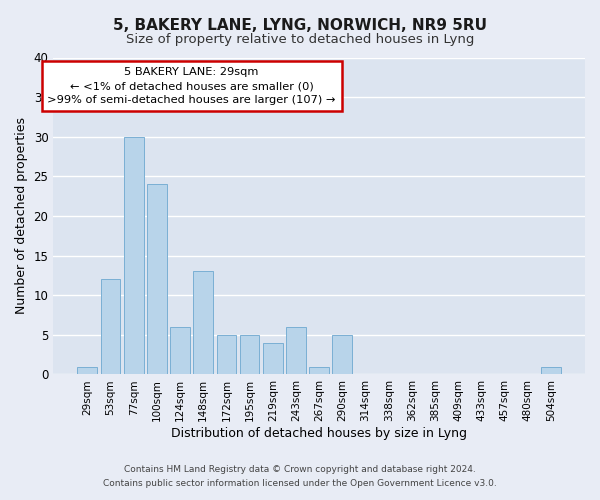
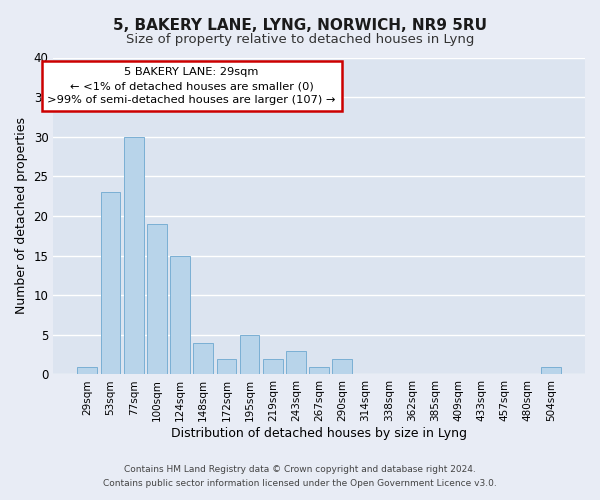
53sqm: 12 -> 23
100sqm: 24 -> 19
124sqm: 6 -> 15
148sqm: 13 -> 4
172sqm: 5 -> 2
219sqm: 4 -> 2
243sqm: 6 -> 3
290sqm: 5 -> 2
